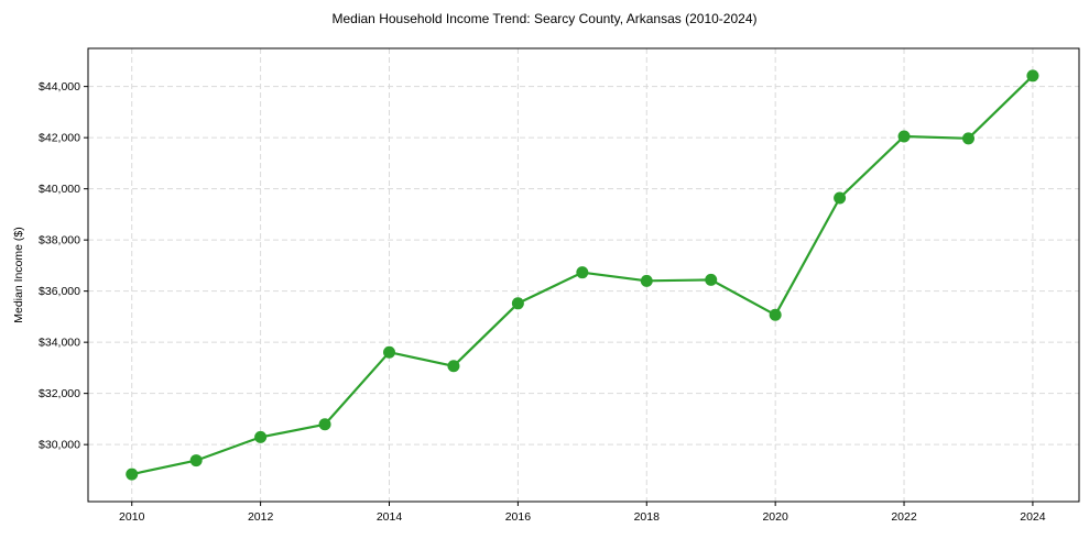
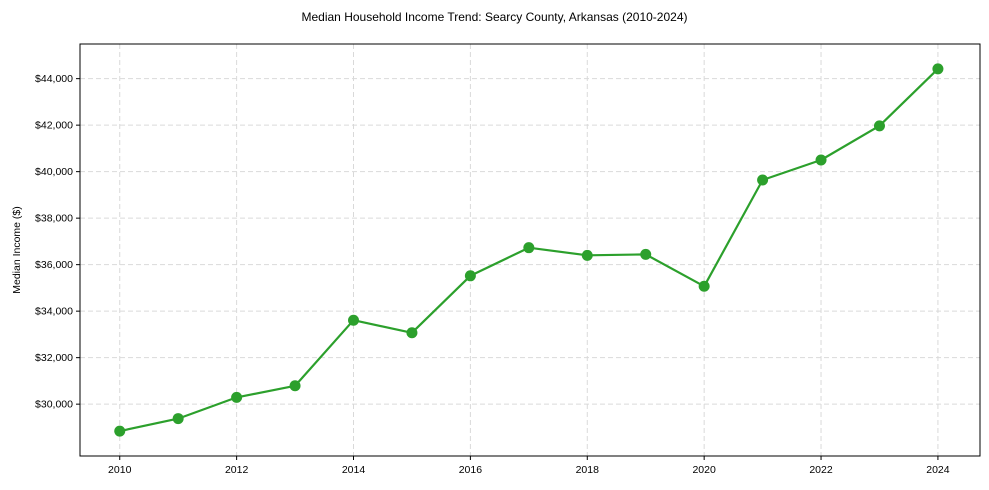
2022: $42000 -> $40500
